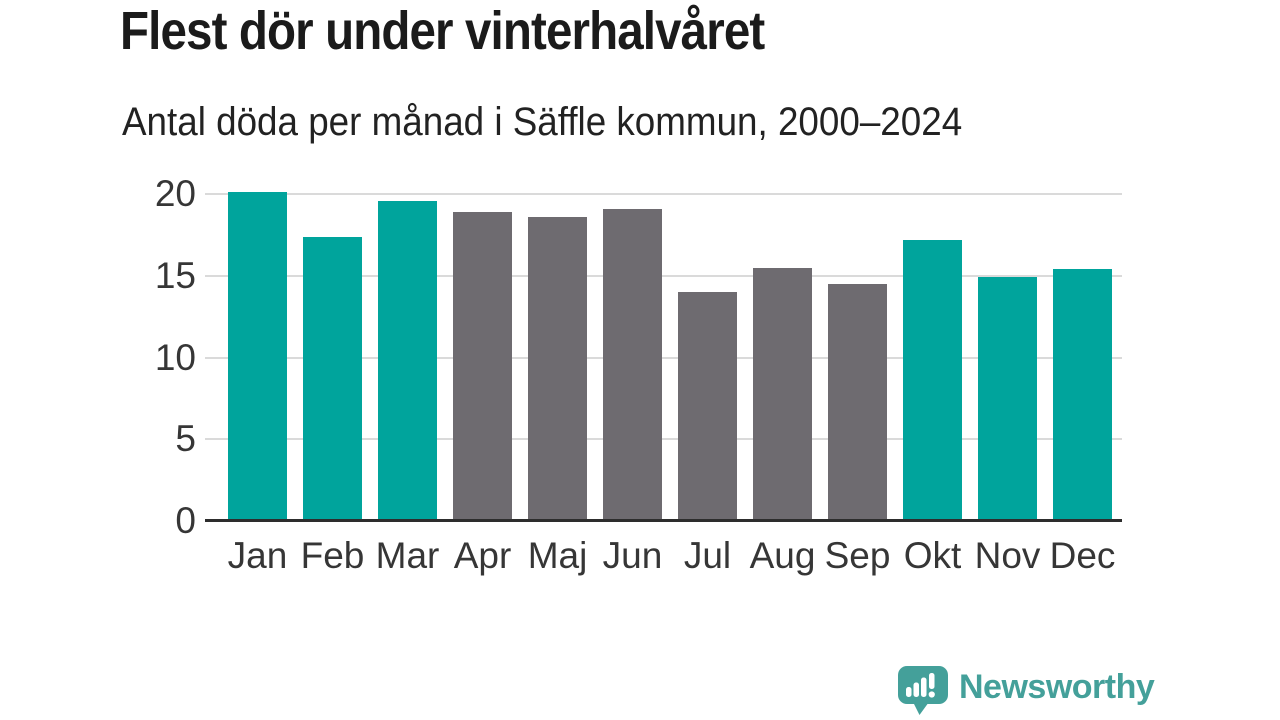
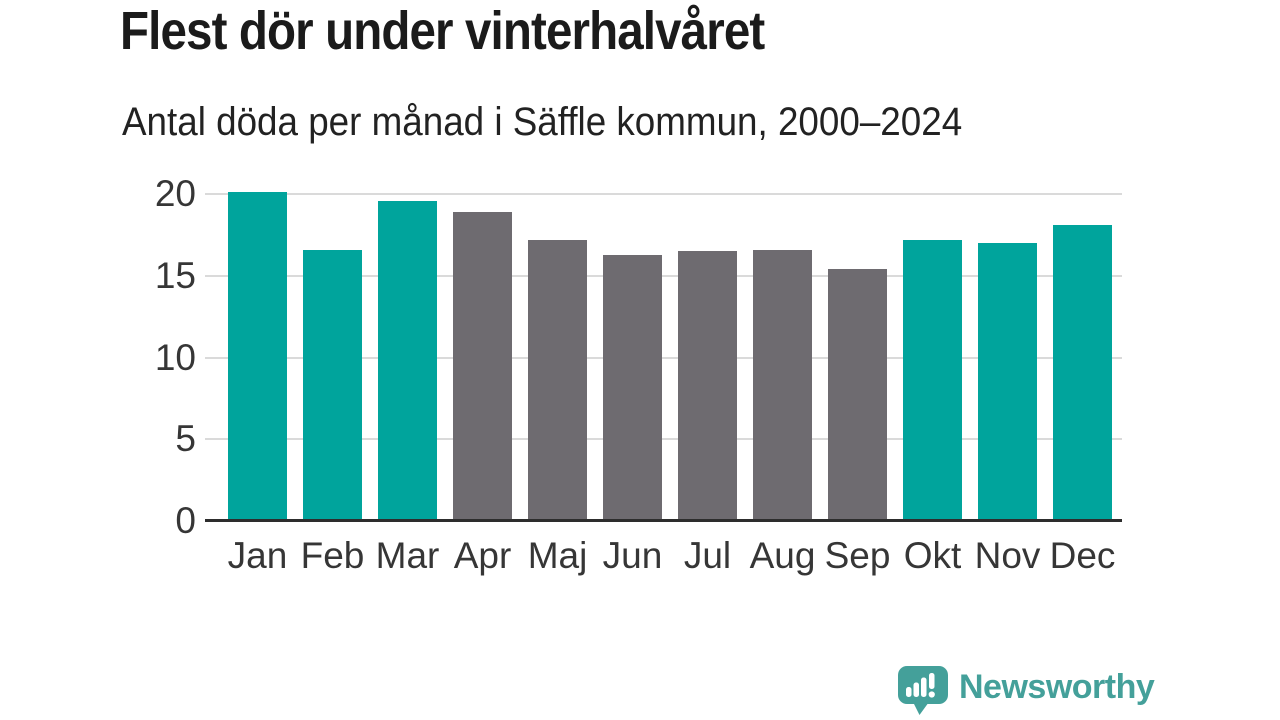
Feb: 17.4 -> 16.6
Maj: 18.6 -> 17.2
Jun: 19.1 -> 16.3
Jul: 14.0 -> 16.5
Aug: 15.5 -> 16.6
Sep: 14.5 -> 15.4
Nov: 14.9 -> 17.0
Dec: 15.4 -> 18.1
